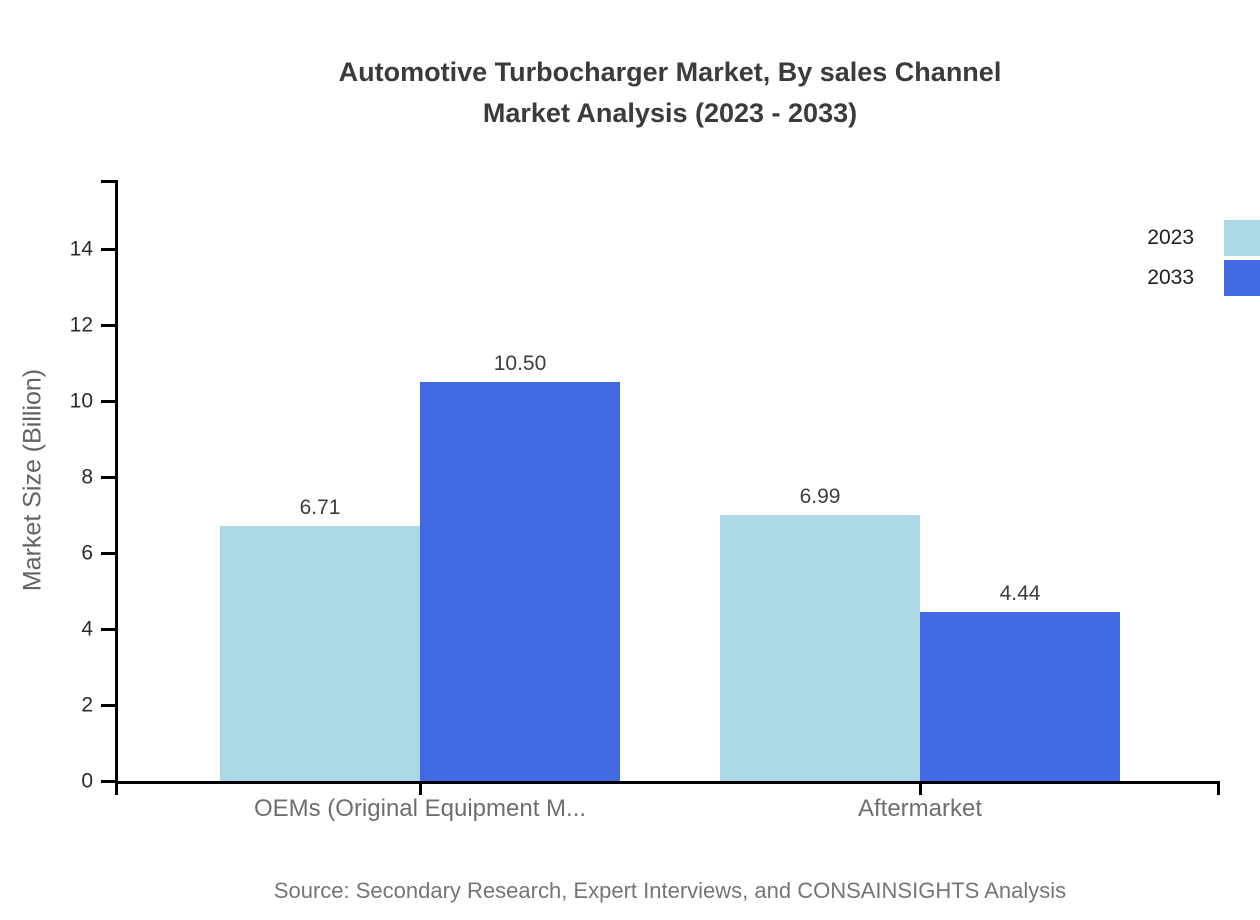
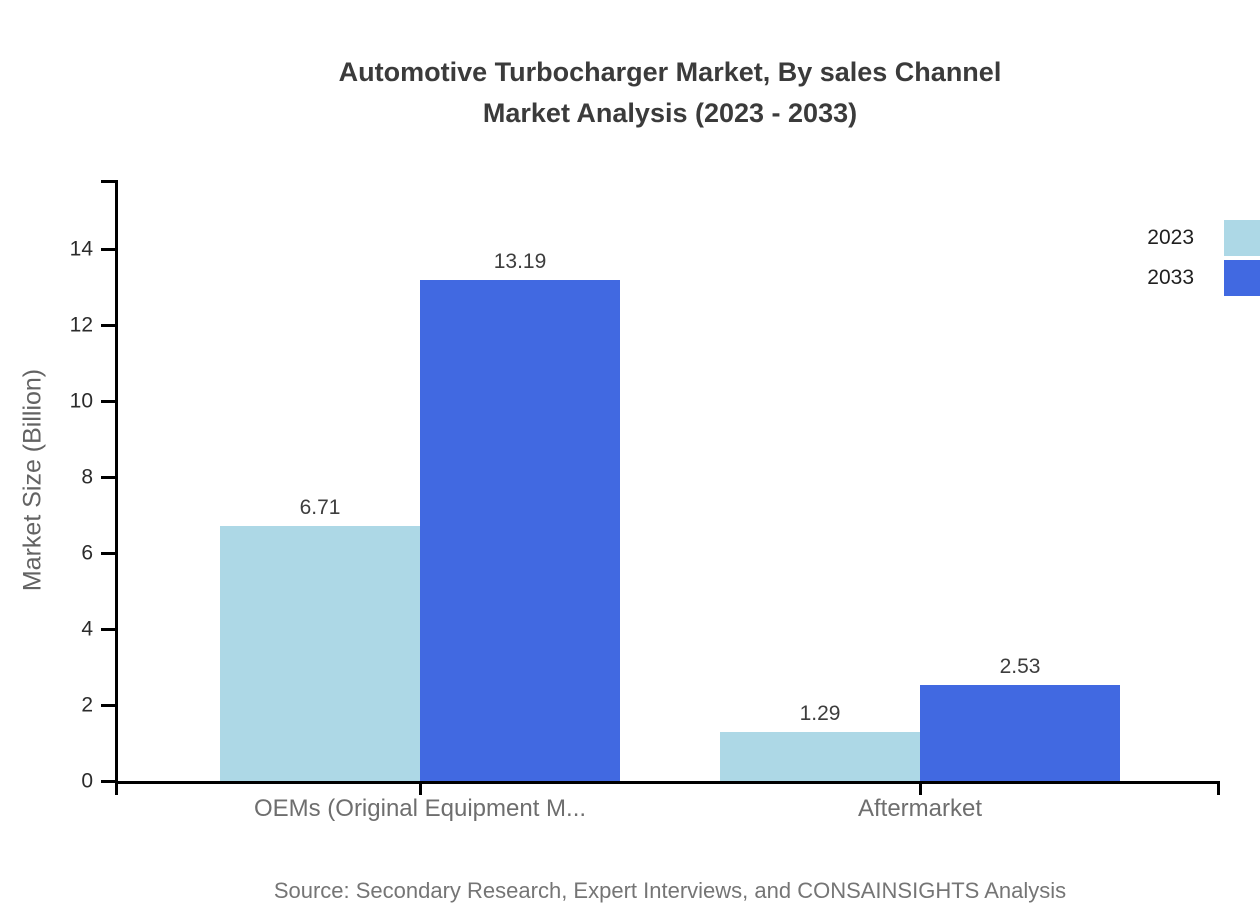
2033/OEMs (Original Equipment M...: 10.50 -> 13.19
2023/Aftermarket: 6.99 -> 1.29
2033/Aftermarket: 4.44 -> 2.53
